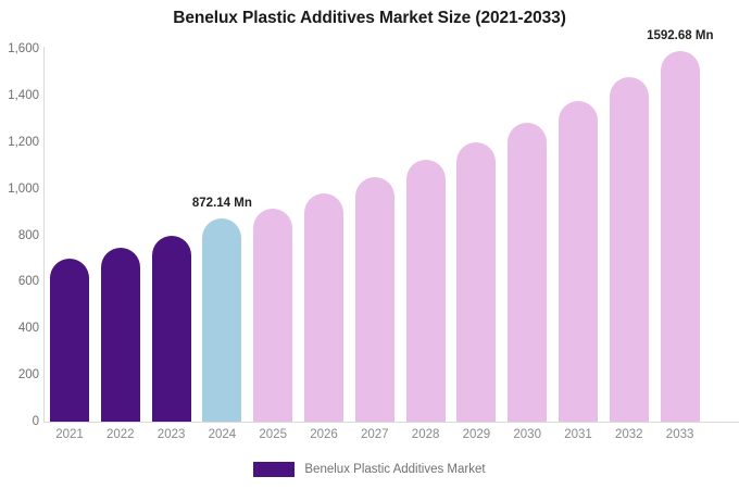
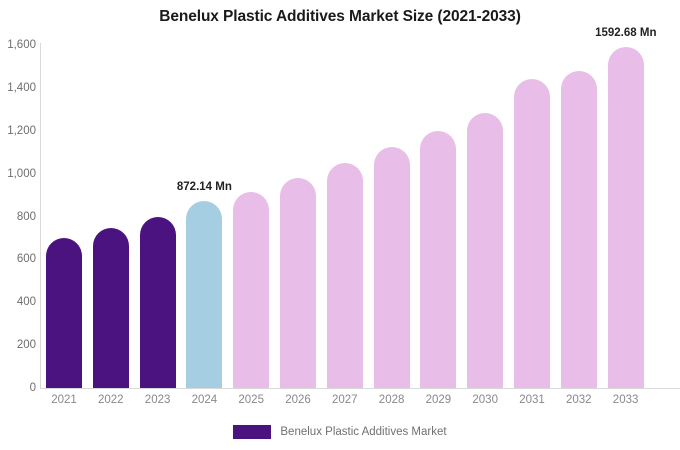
2031: 1380 -> 1440
